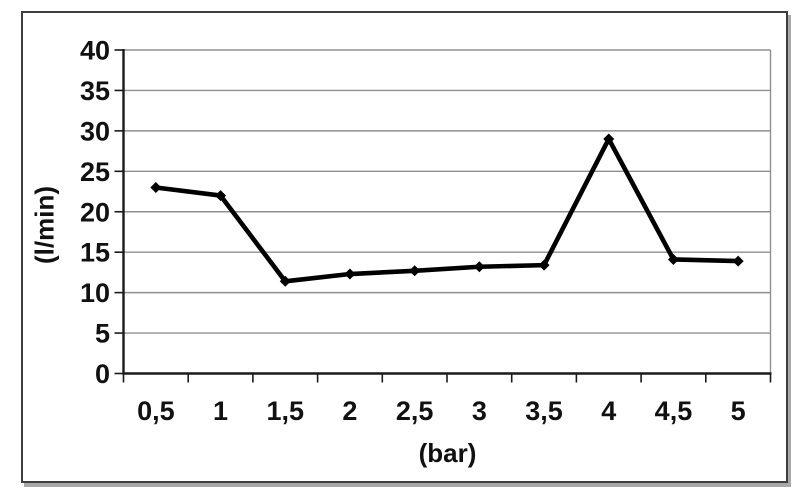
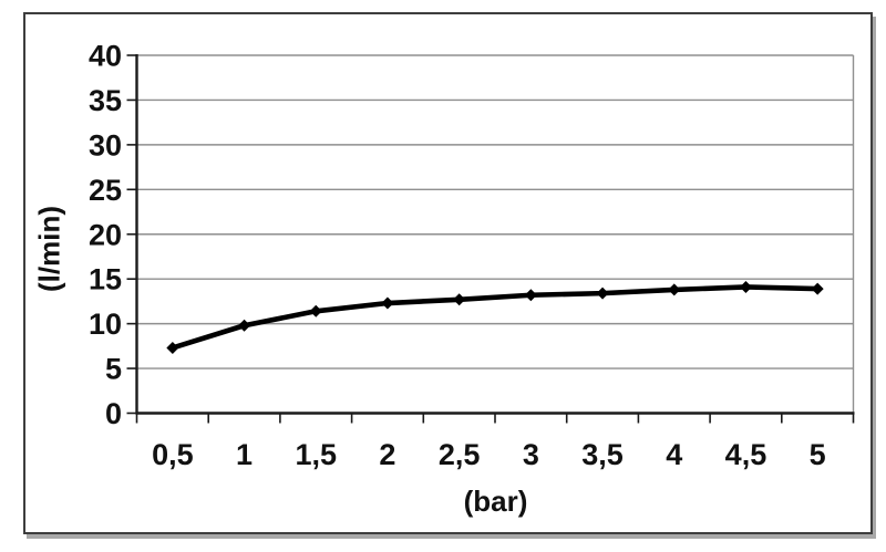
0,5: 23 -> 7
1: 22 -> 10
4: 29 -> 14
